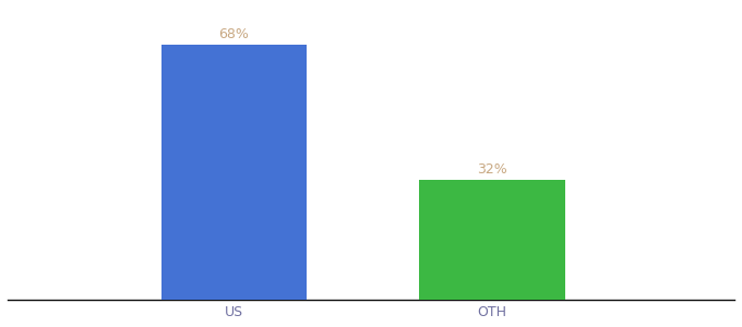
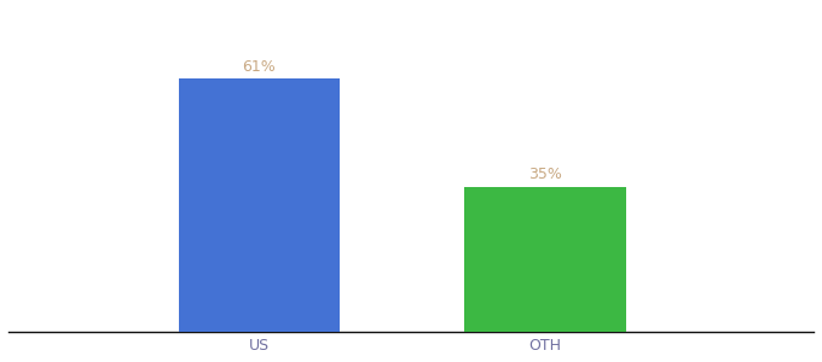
US: 68% -> 61%
OTH: 32% -> 35%
